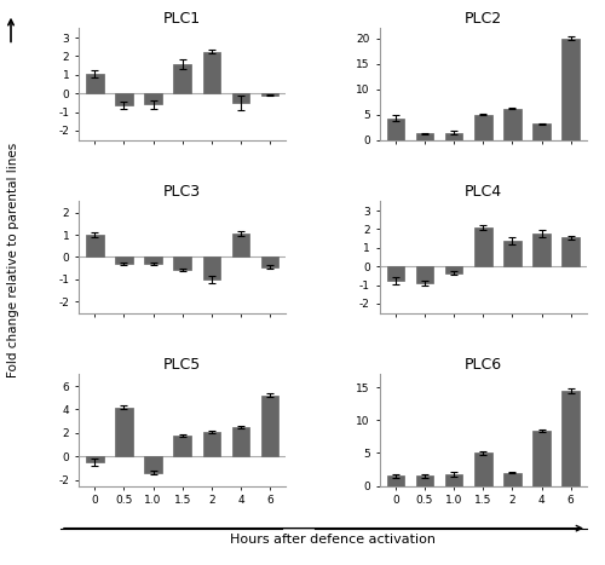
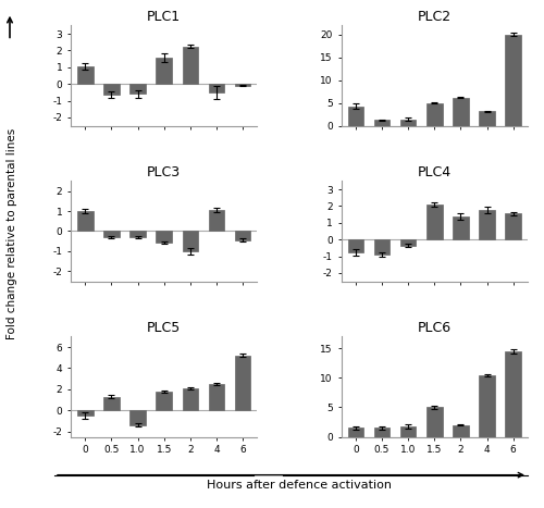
PLC5/0.5: 4.2 -> 1.3
PLC6/4: 8.4 -> 10.5
